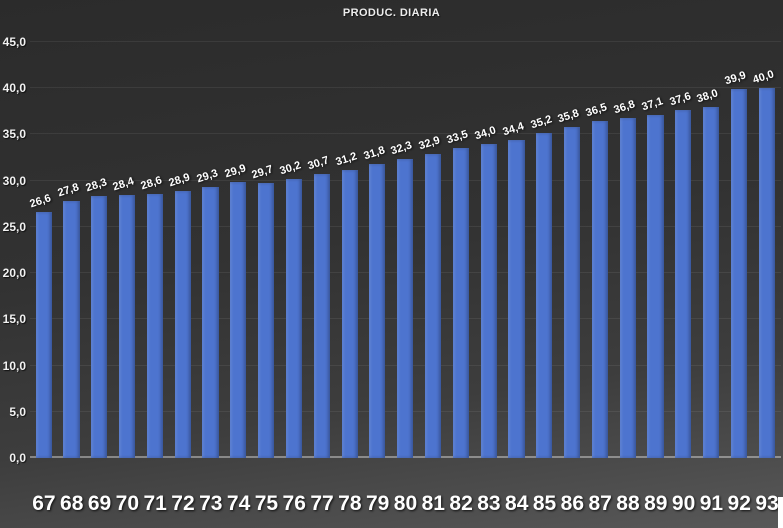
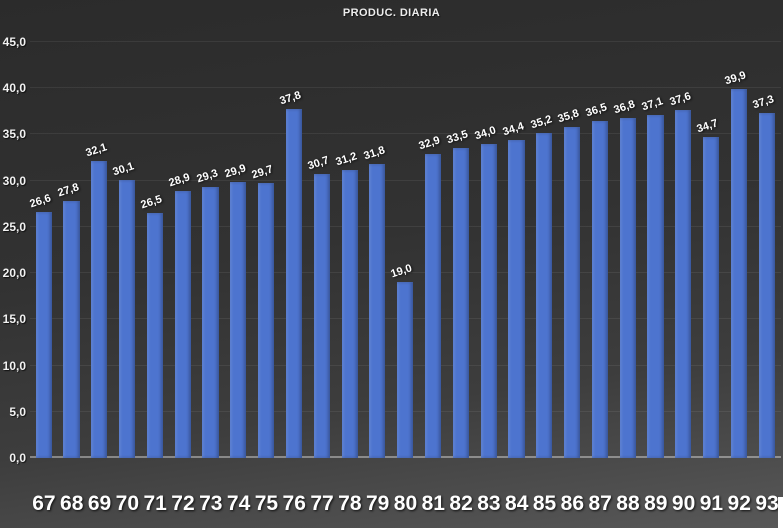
69: 28,3 -> 32,1
70: 28,4 -> 30,1
71: 28,6 -> 26,5
76: 30,2 -> 37,8
80: 32,3 -> 19,0
91: 38,0 -> 34,7
93: 40,0 -> 37,3
